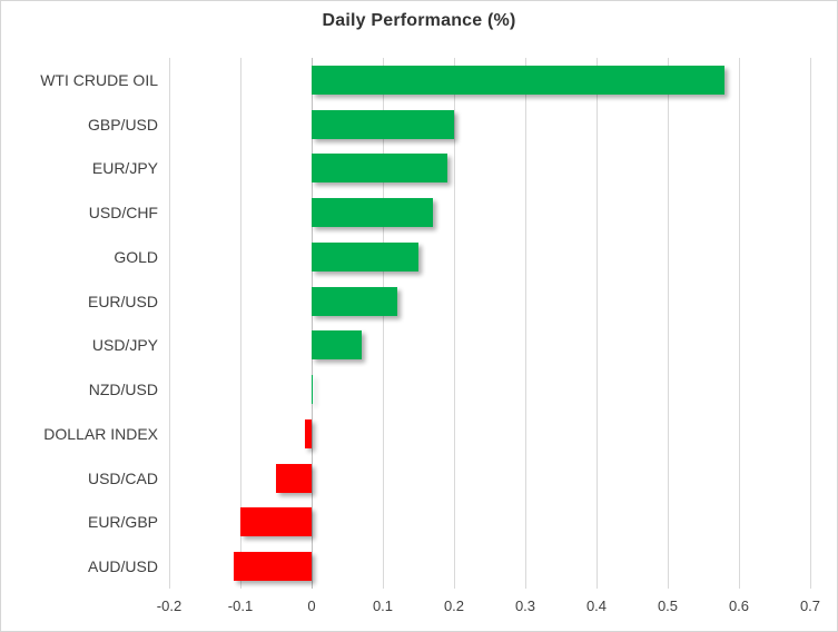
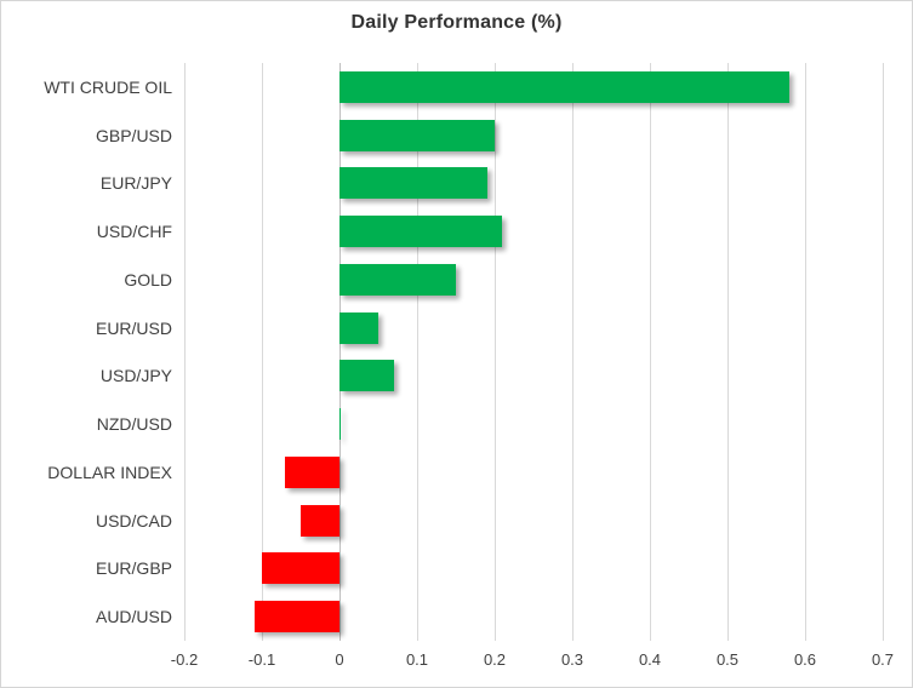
USD/CHF: 0.17 -> 0.21
EUR/USD: 0.12 -> 0.05
DOLLAR INDEX: -0.01 -> -0.07
